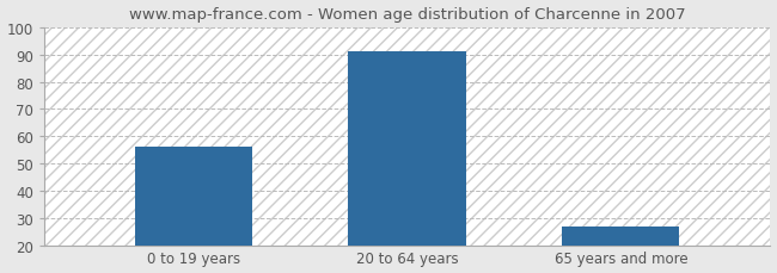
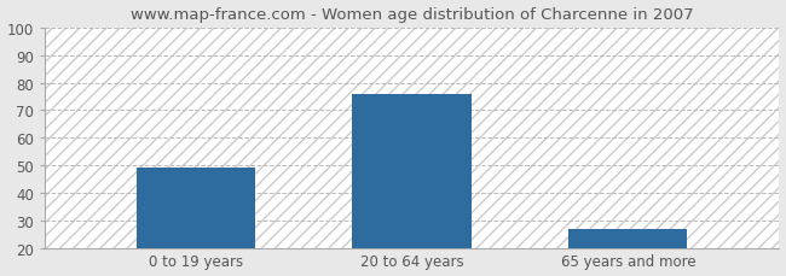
0 to 19 years: 56 -> 49
20 to 64 years: 91 -> 76
